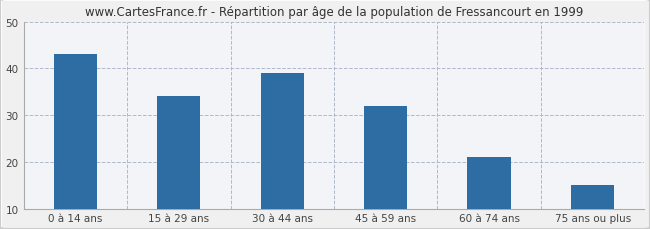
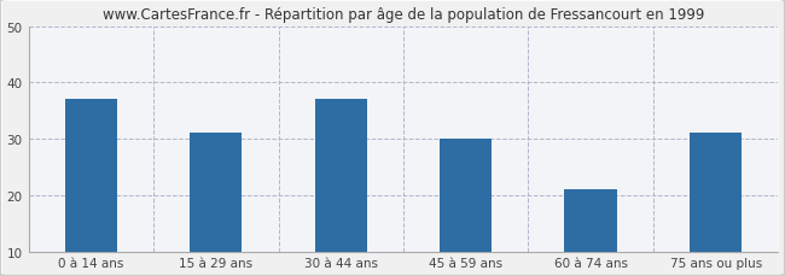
0 à 14 ans: 43 -> 37
15 à 29 ans: 34 -> 31
30 à 44 ans: 39 -> 37
45 à 59 ans: 32 -> 30
75 ans ou plus: 15 -> 31
